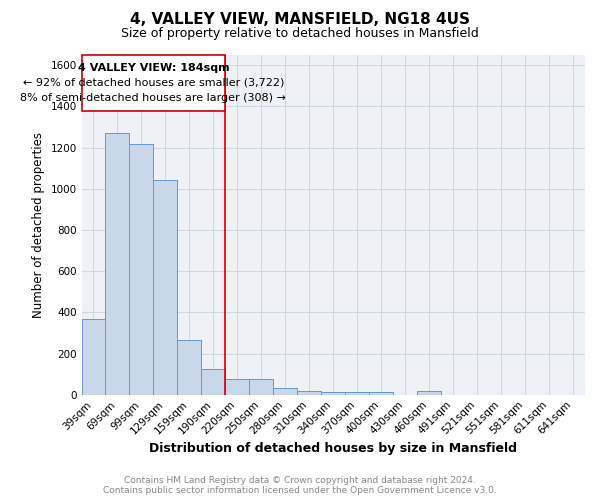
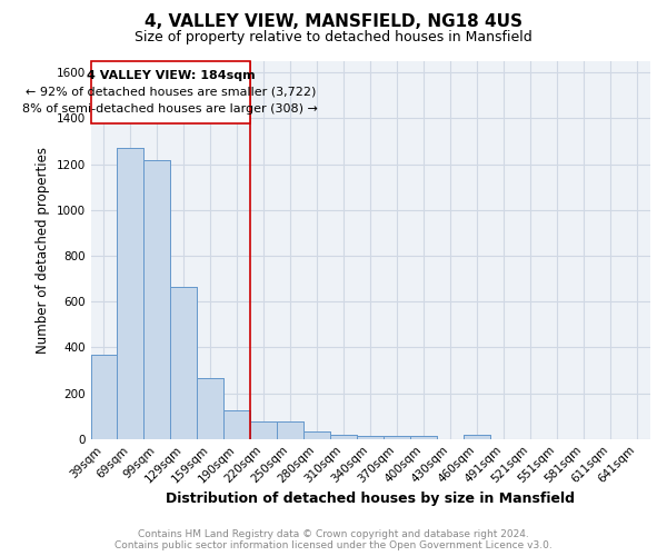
129sqm: 1045 -> 665
